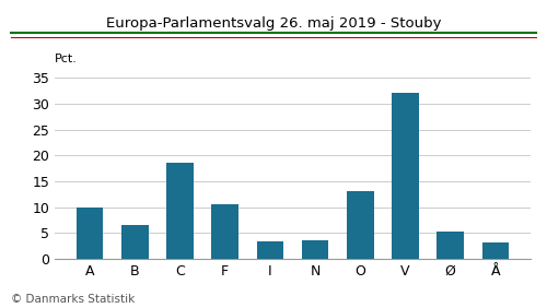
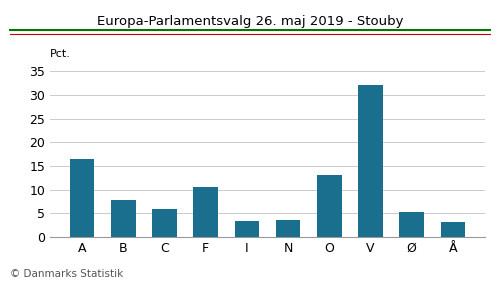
A: 10.0 -> 16.5
B: 6.5 -> 7.7
C: 18.5 -> 5.9
